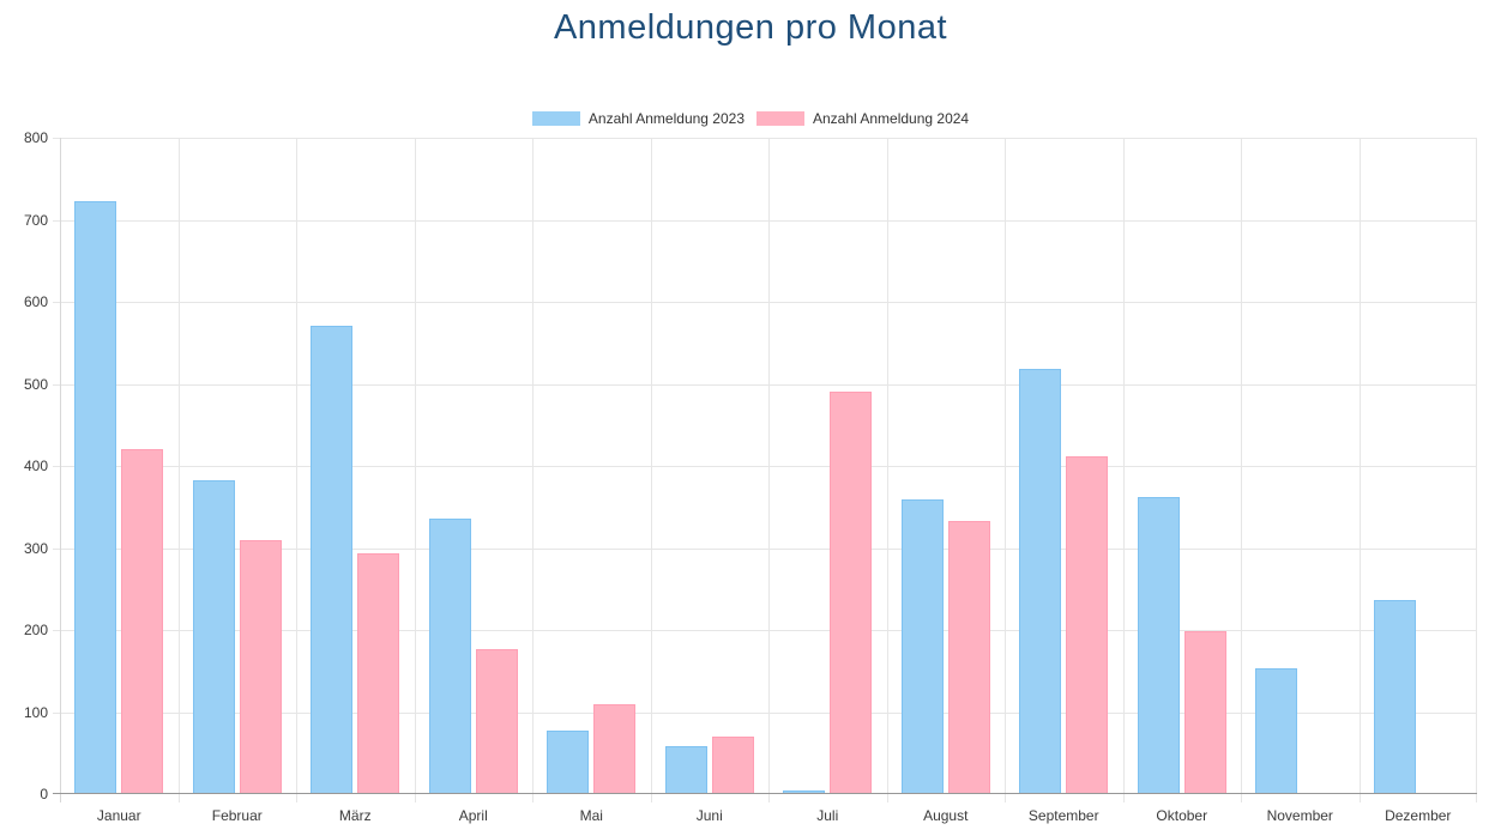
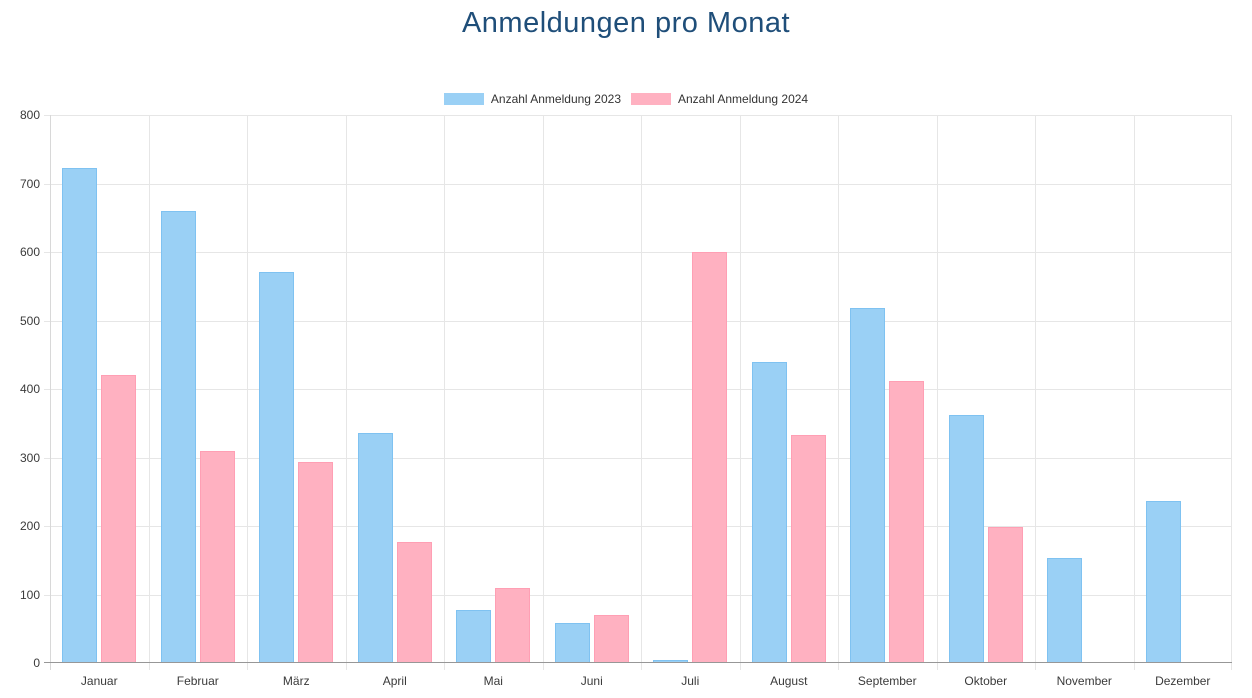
Anzahl Anmeldung 2023/Februar: 380 -> 660
Anzahl Anmeldung 2024/Juli: 490 -> 600
Anzahl Anmeldung 2023/August: 360 -> 440
